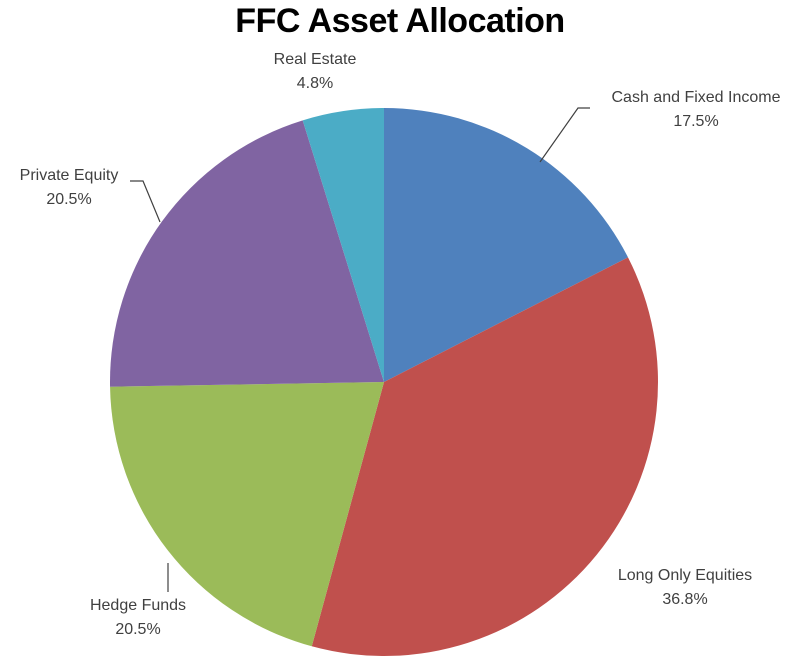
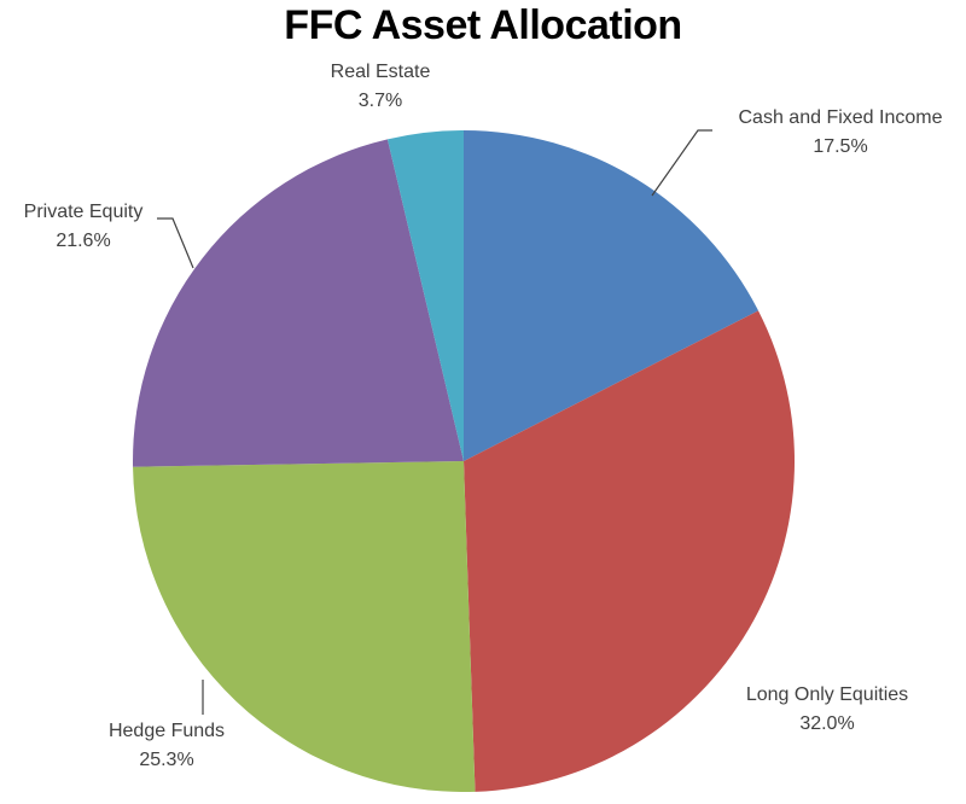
Long Only Equities: 36.8% -> 32.0%
Hedge Funds: 20.5% -> 25.3%
Private Equity: 20.5% -> 21.6%
Real Estate: 4.8% -> 3.7%
